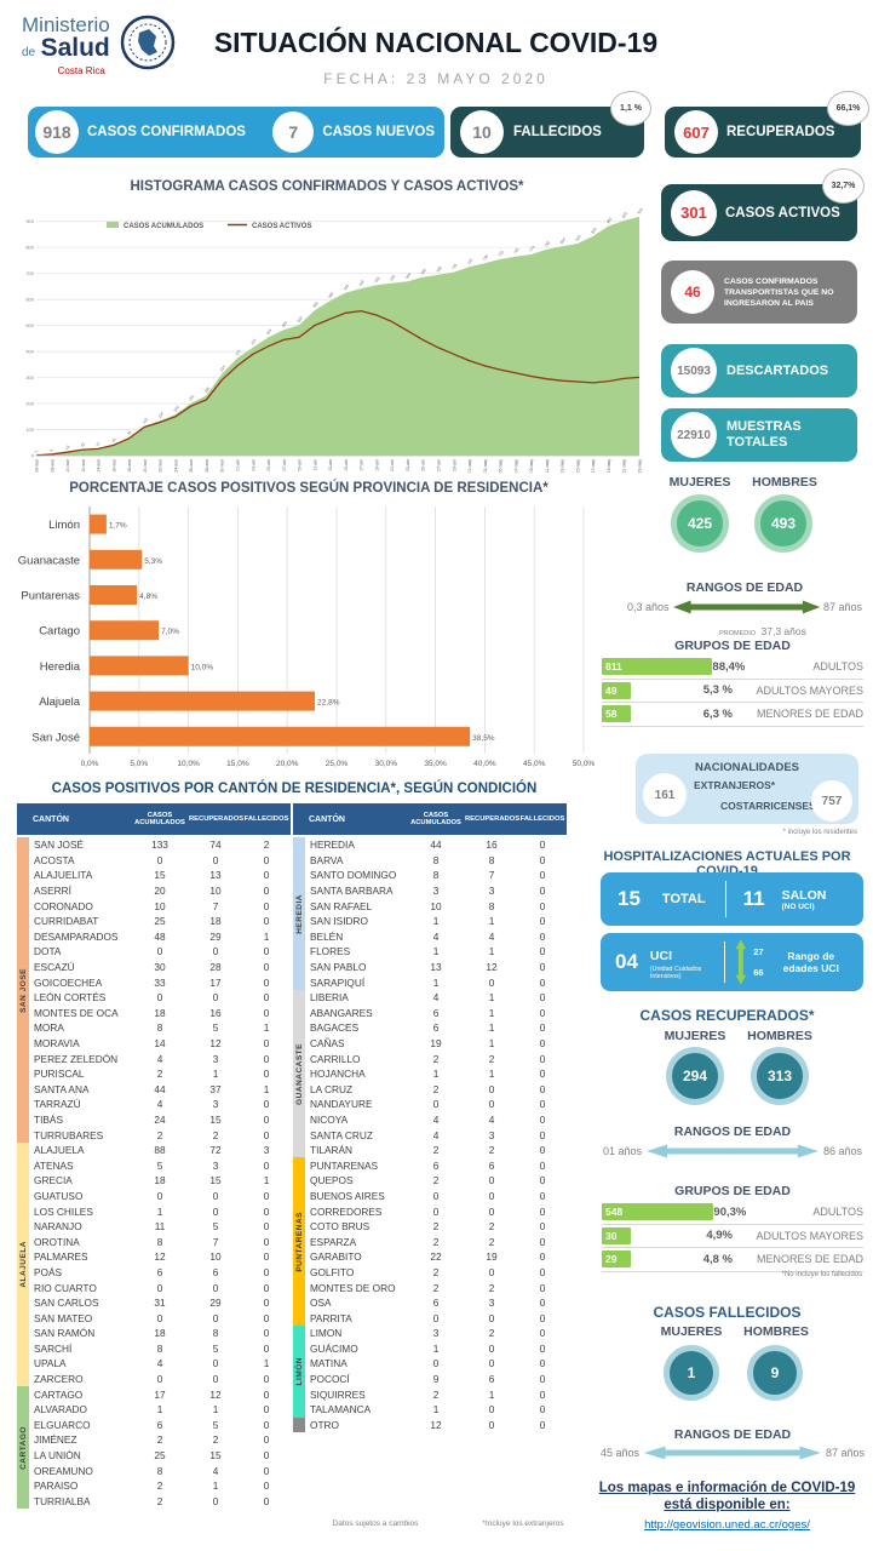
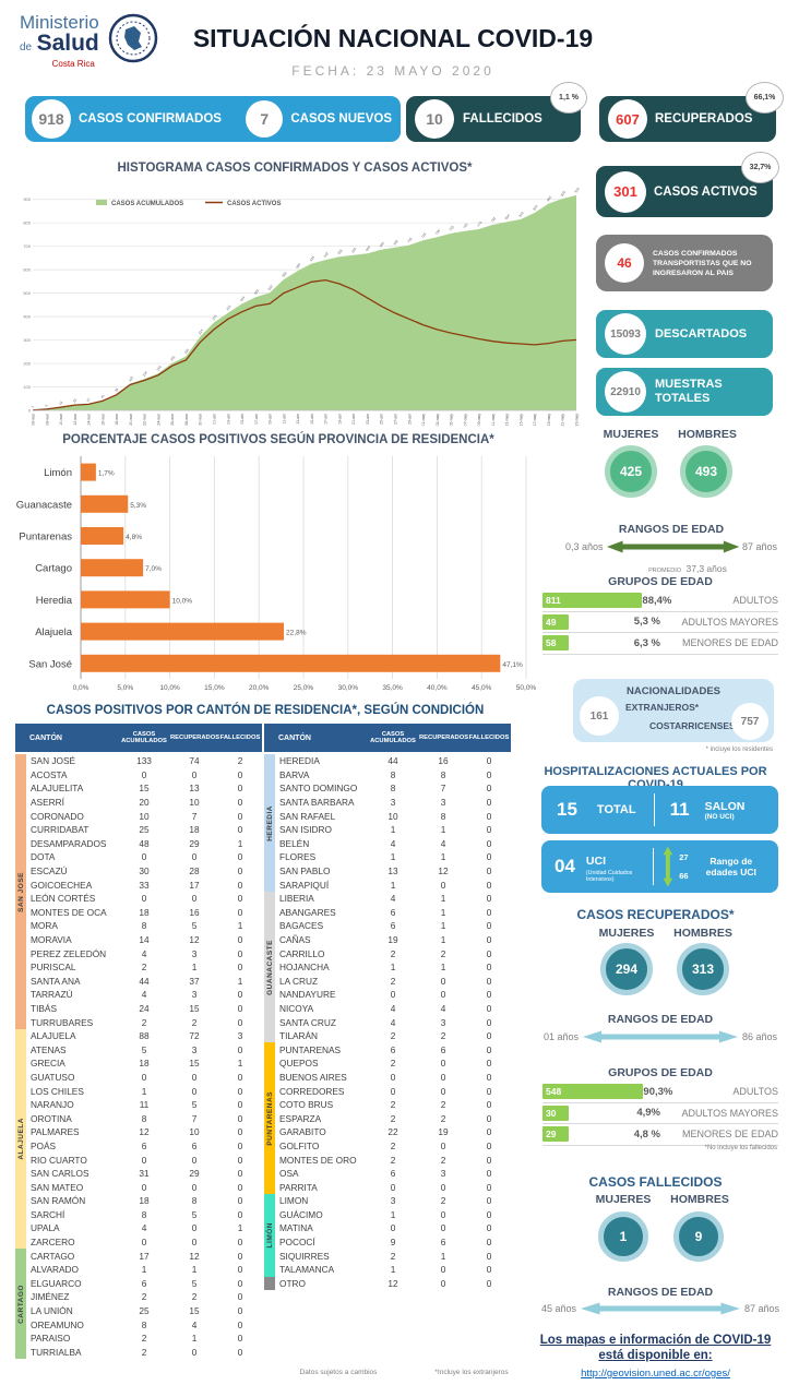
PORCENTAJE CASOS POSITIVOS SEGÚN PROVINCIA DE RESIDENCIA*/San José: 38,5% -> 47,1%
